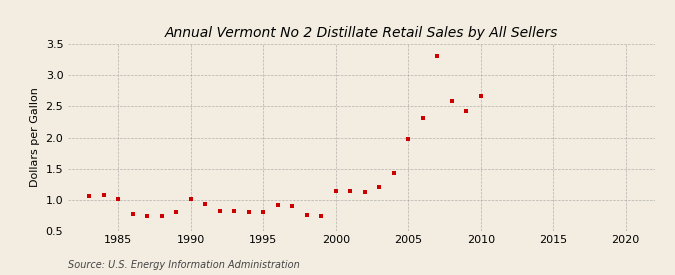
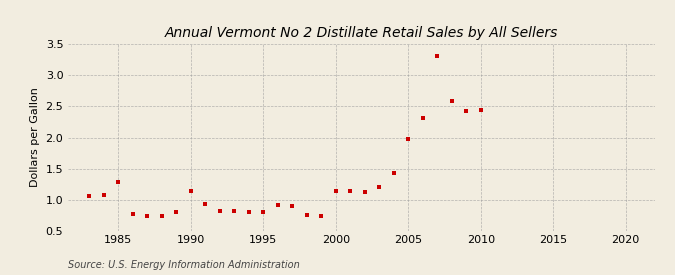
1985: 1.01 -> 1.28
1990: 1.01 -> 1.14
2010: 2.67 -> 2.44
